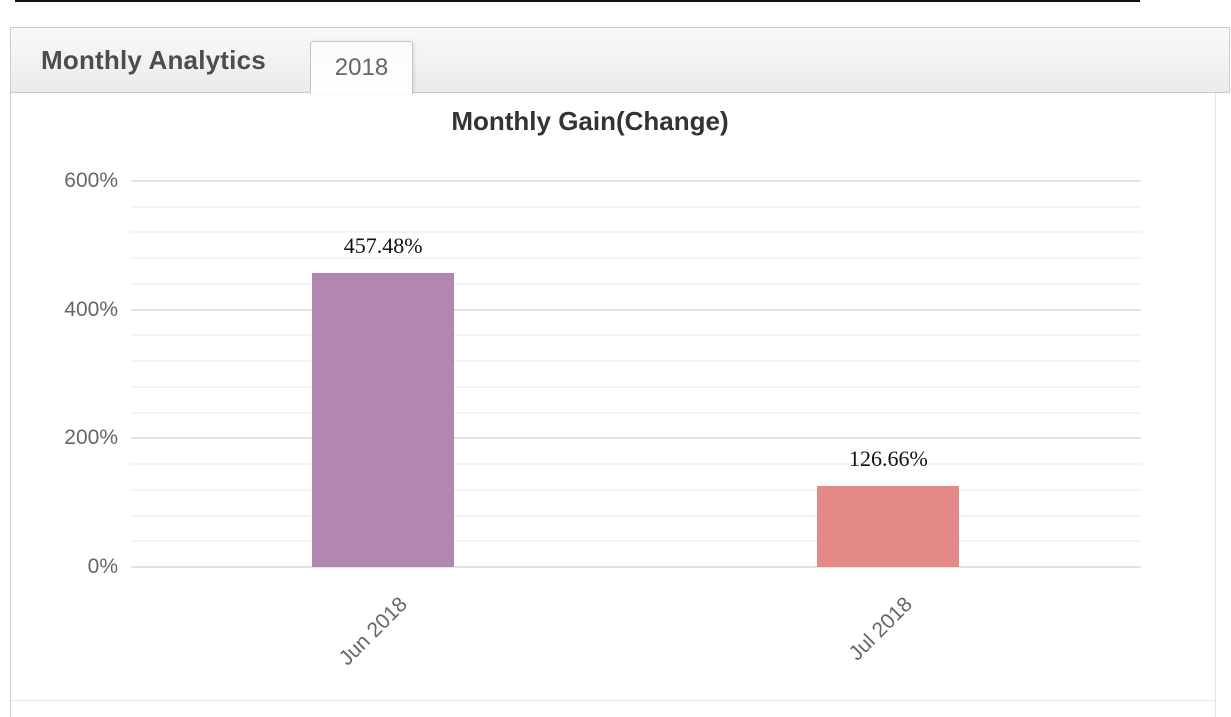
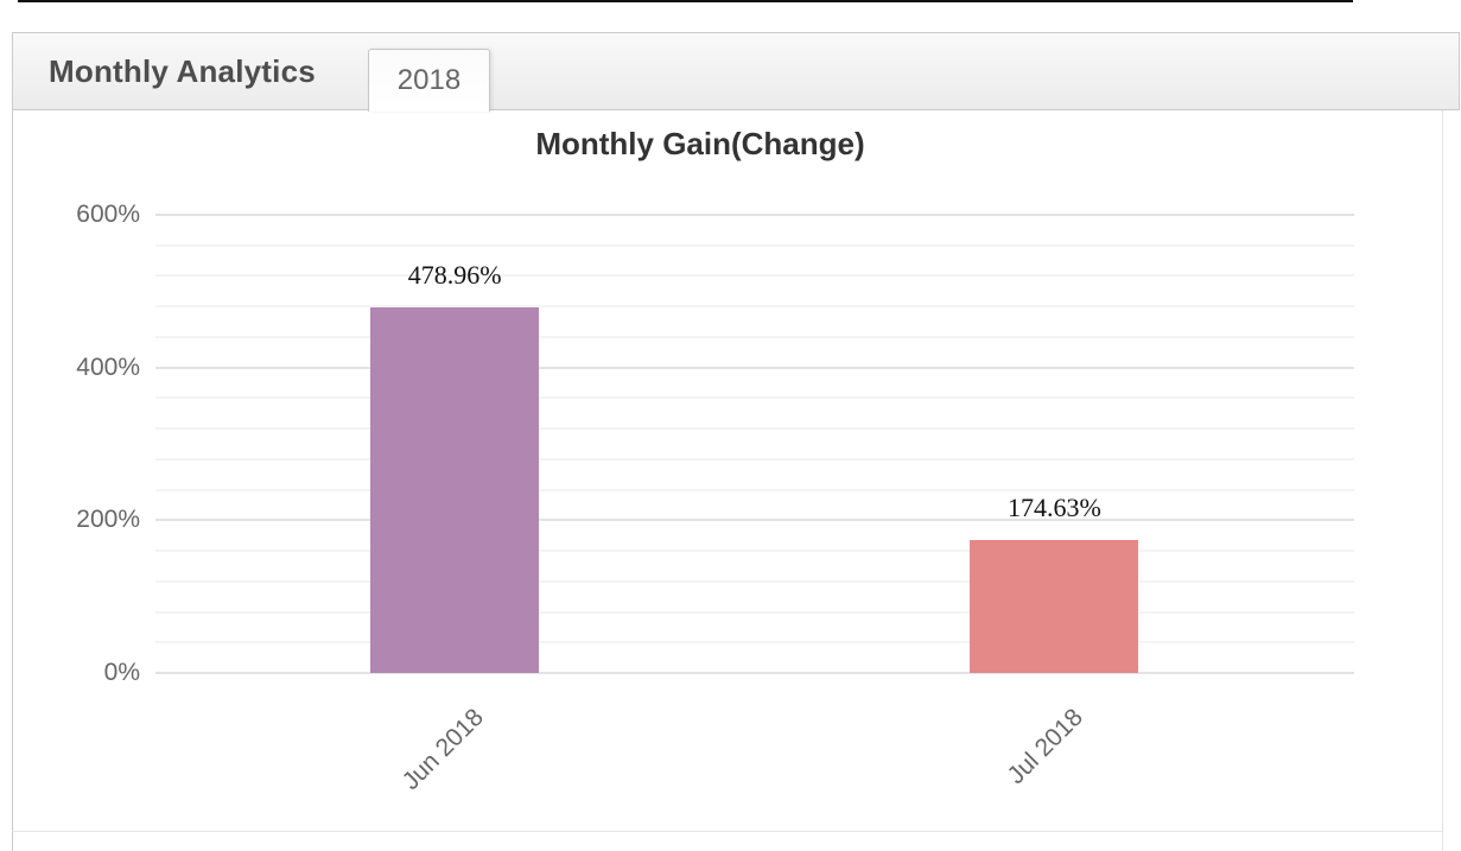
Jun 2018: 457.48% -> 478.96%
Jul 2018: 126.66% -> 174.63%
